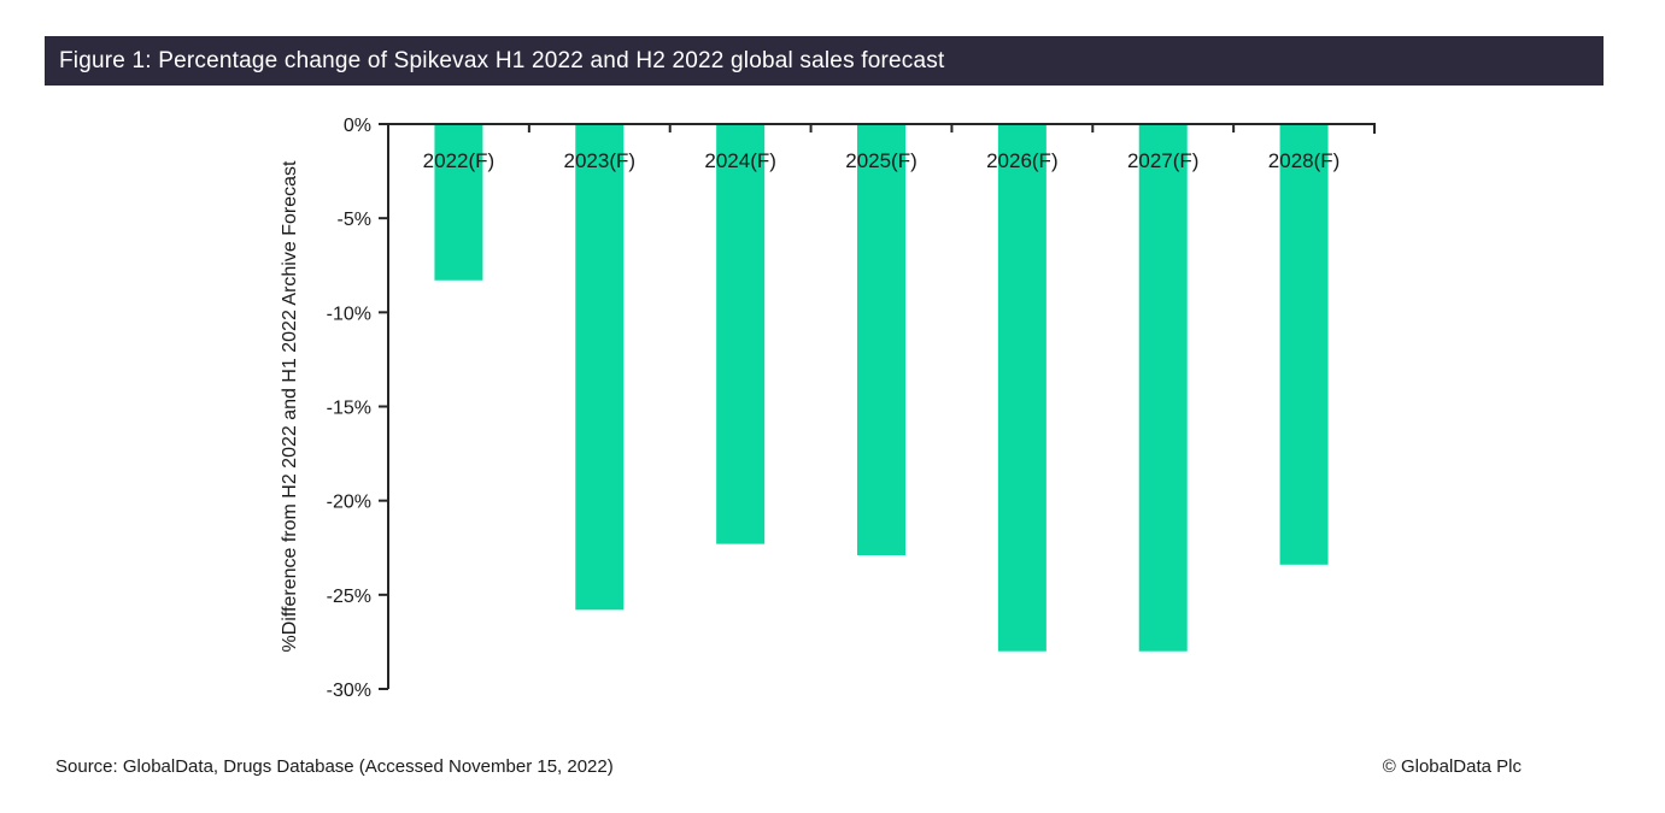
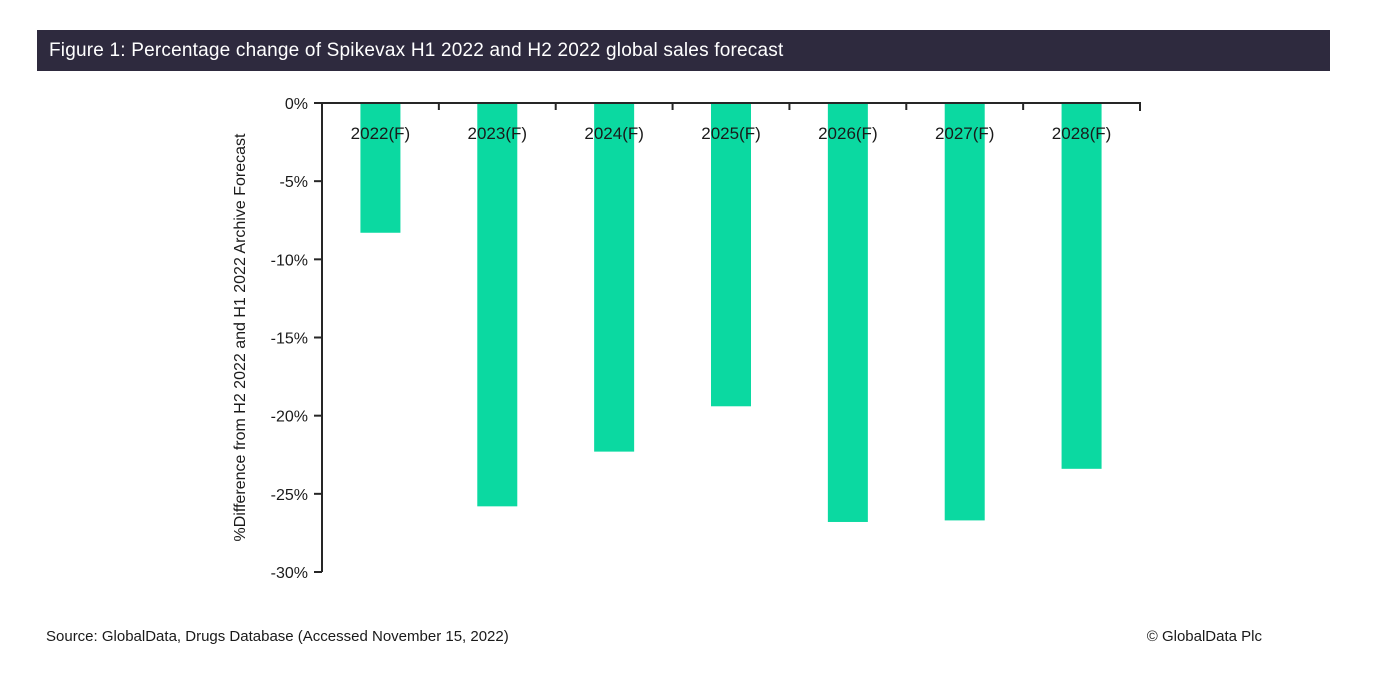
2025(F): -22.9% -> -19.4%
2026(F): -28.0% -> -26.8%
2027(F): -28.0% -> -26.7%
